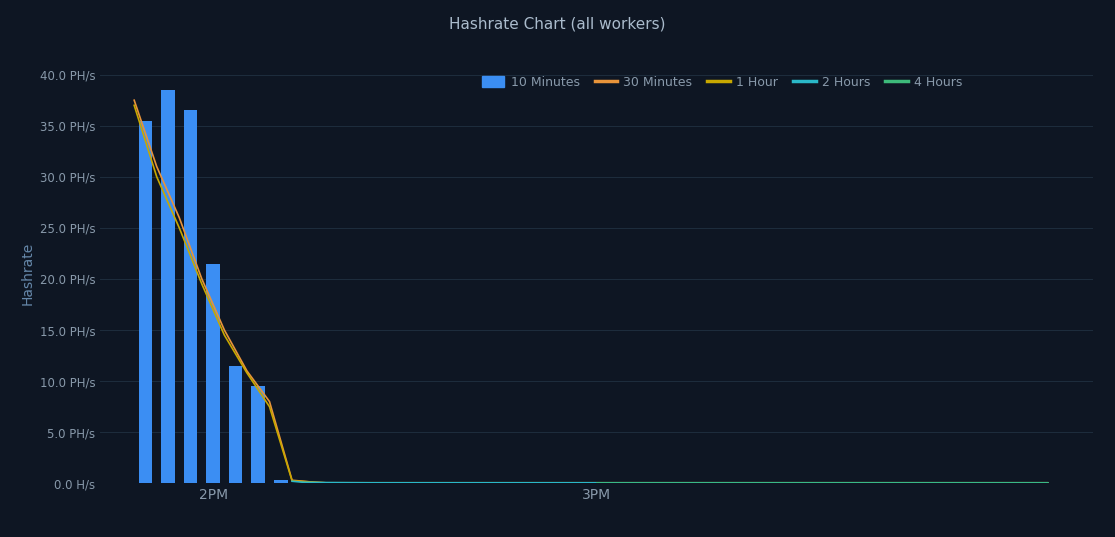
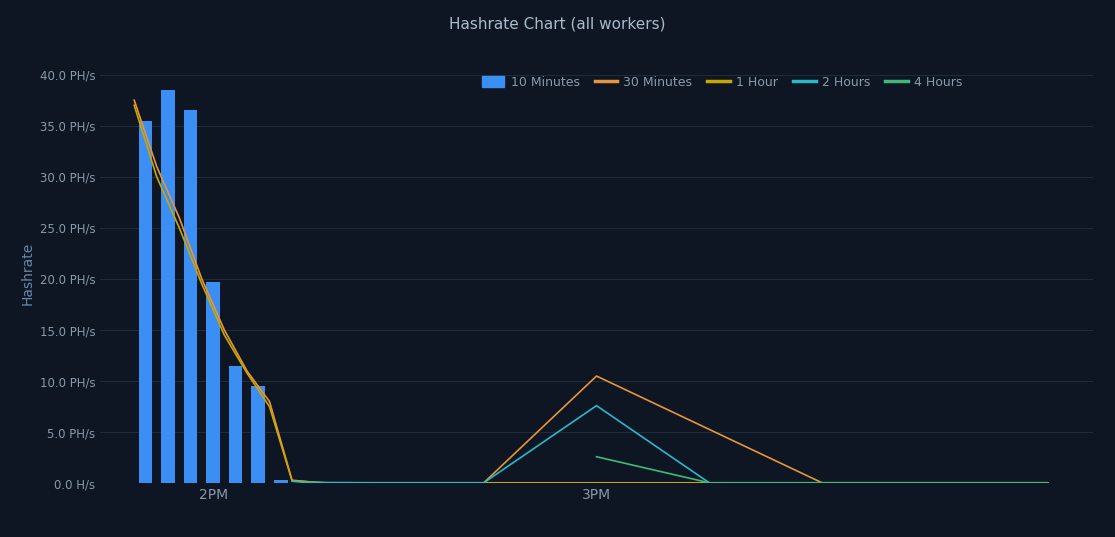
10 Minutes/2PM: 21.5 PH/s -> 19.7 PH/s
30 Minutes/3PM: 0.1 PH/s -> 10.5 PH/s
2 Hours/3PM: 0.1 PH/s -> 7.6 PH/s
4 Hours/3PM: 0.1 PH/s -> 2.6 PH/s
